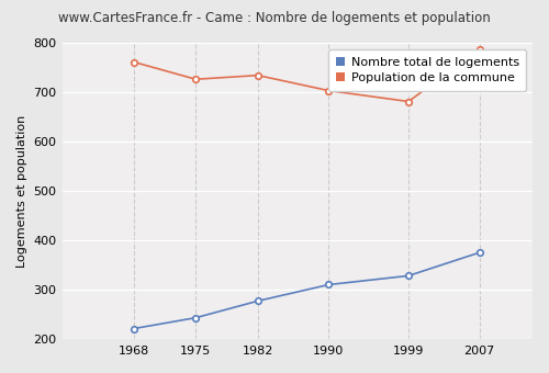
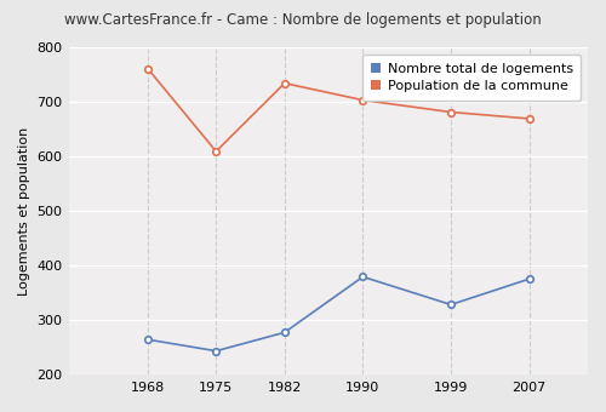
Nombre total de logements/1968: 222 -> 265
Population de la commune/1975: 727 -> 610
Nombre total de logements/1990: 311 -> 380
Population de la commune/2007: 787 -> 670
